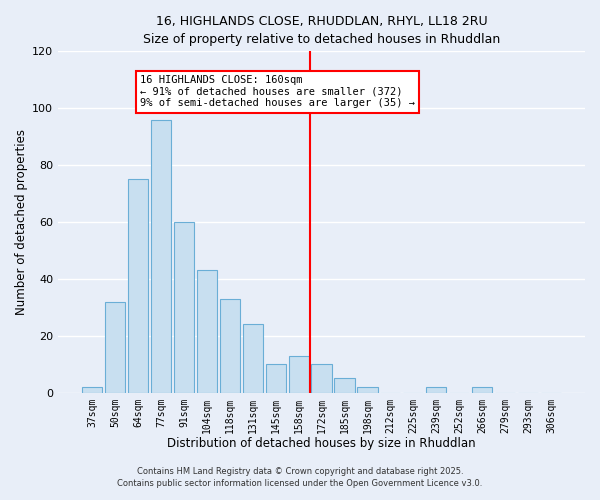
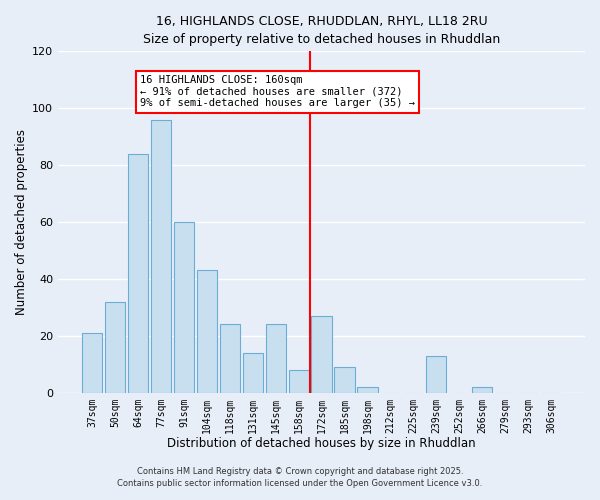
37sqm: 2 -> 21
64sqm: 75 -> 84
118sqm: 33 -> 24
131sqm: 24 -> 14
145sqm: 10 -> 24
158sqm: 13 -> 8
172sqm: 10 -> 27
185sqm: 5 -> 9
239sqm: 2 -> 13
